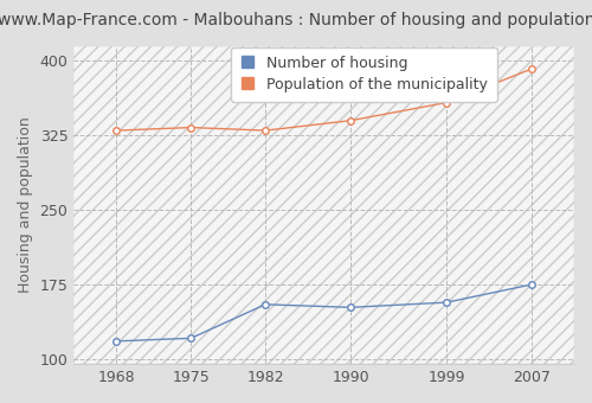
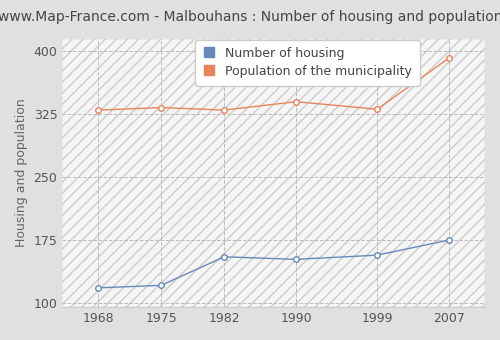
Population of the municipality/1999: 358 -> 331
